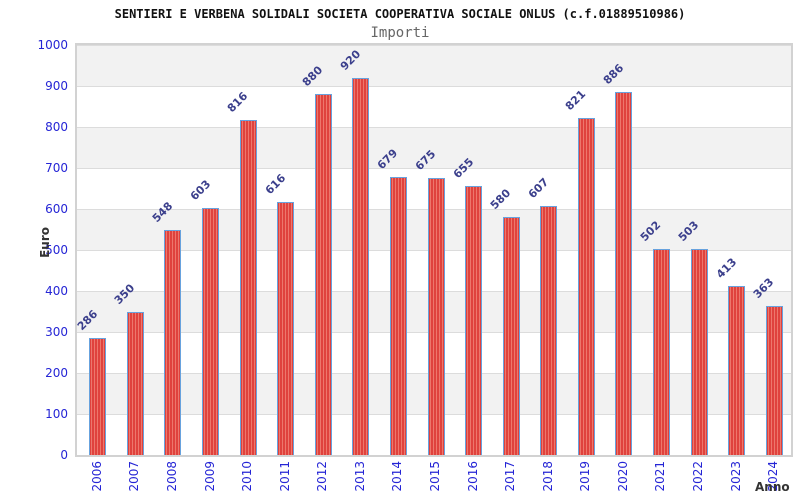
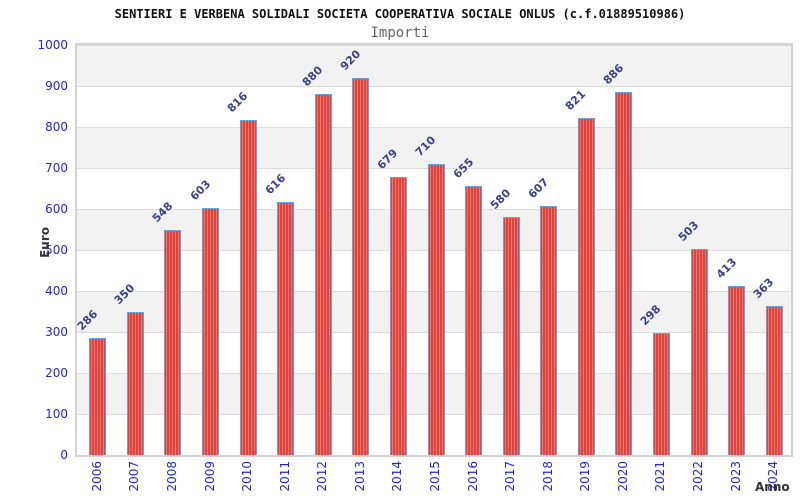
2015: 675 -> 710
2021: 502 -> 298
